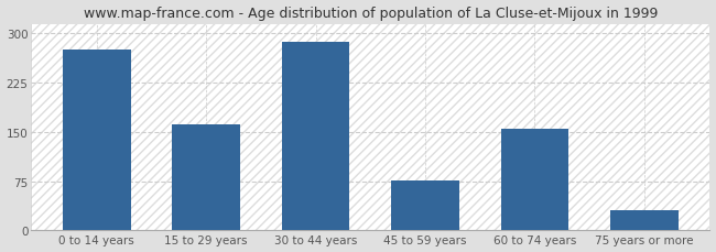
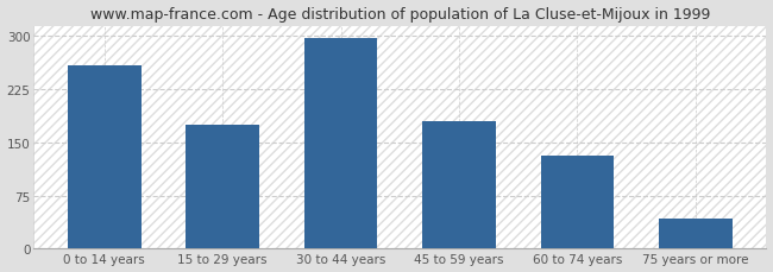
0 to 14 years: 276 -> 258
15 to 29 years: 162 -> 175
30 to 44 years: 288 -> 298
45 to 59 years: 76 -> 180
60 to 74 years: 154 -> 132
75 years or more: 30 -> 43
